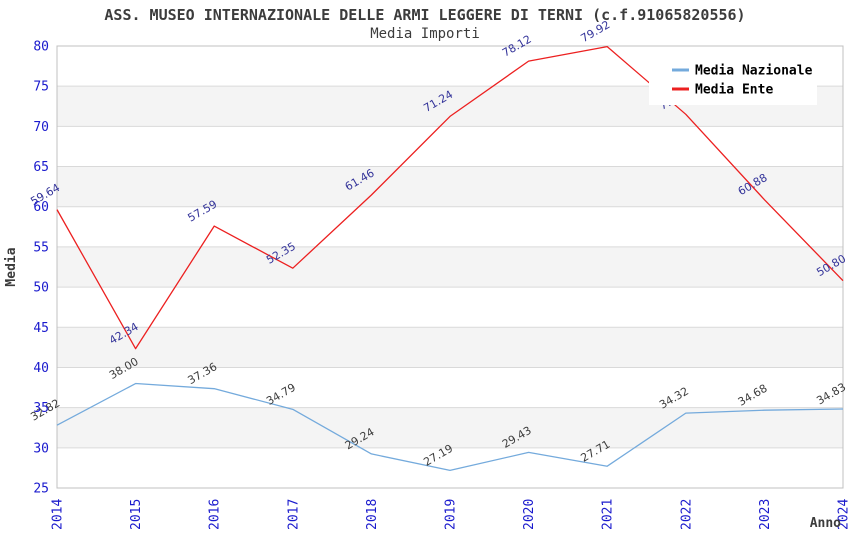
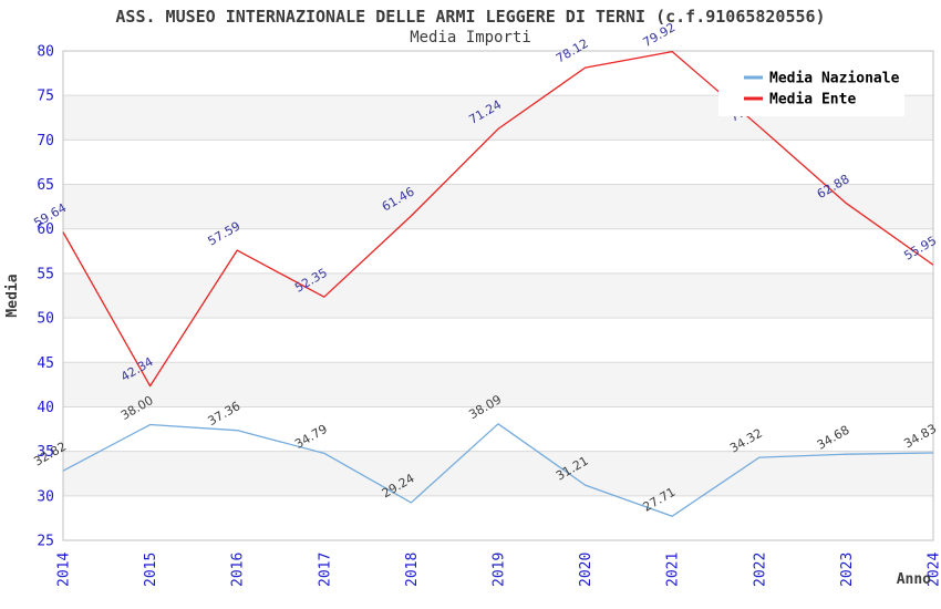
Media Nazionale/2019: 27.19 -> 38.09
Media Nazionale/2020: 29.43 -> 31.21
Media Ente/2023: 60.88 -> 62.88
Media Ente/2024: 50.80 -> 55.95
